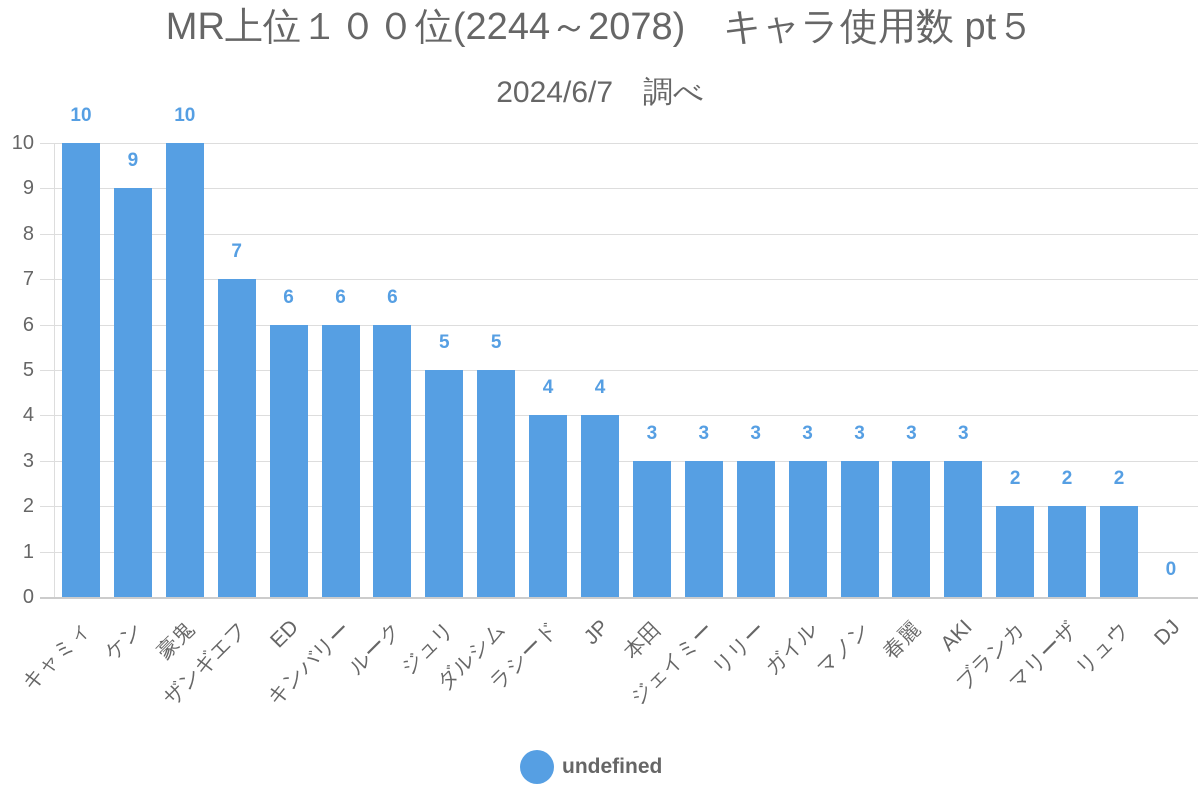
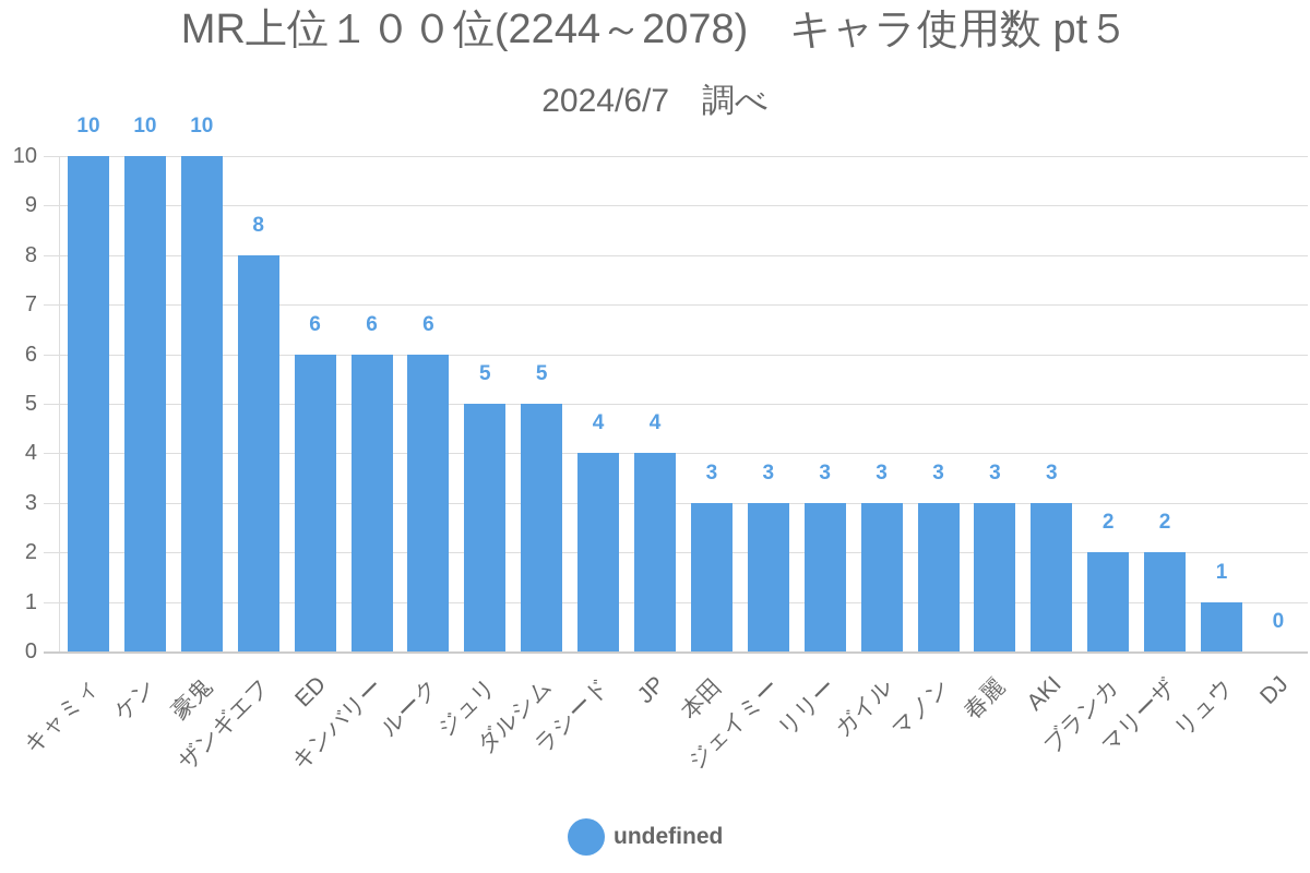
ケン: 9 -> 10
ザンギエフ: 7 -> 8
リュウ: 2 -> 1
